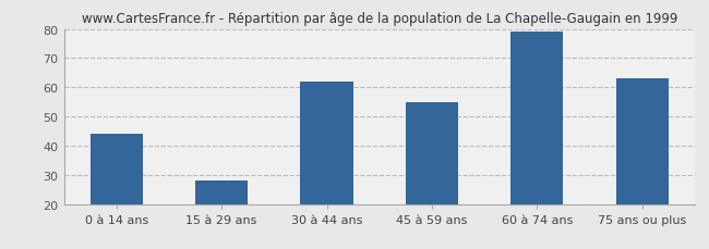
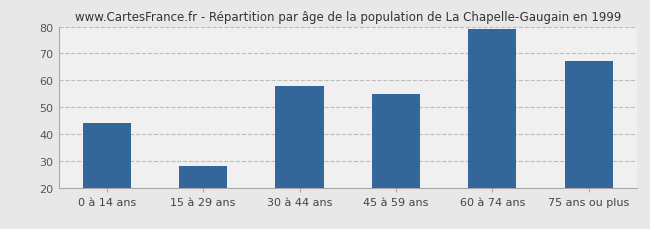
30 à 44 ans: 62 -> 58
75 ans ou plus: 63 -> 67
